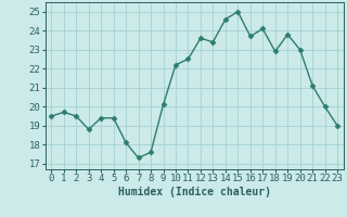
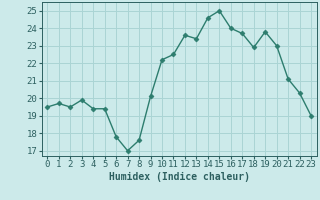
3: 18.8 -> 19.9
6: 18.1 -> 17.8
7: 17.3 -> 17.0
16: 23.7 -> 24.0
17: 24.1 -> 23.7
22: 20.0 -> 20.3
